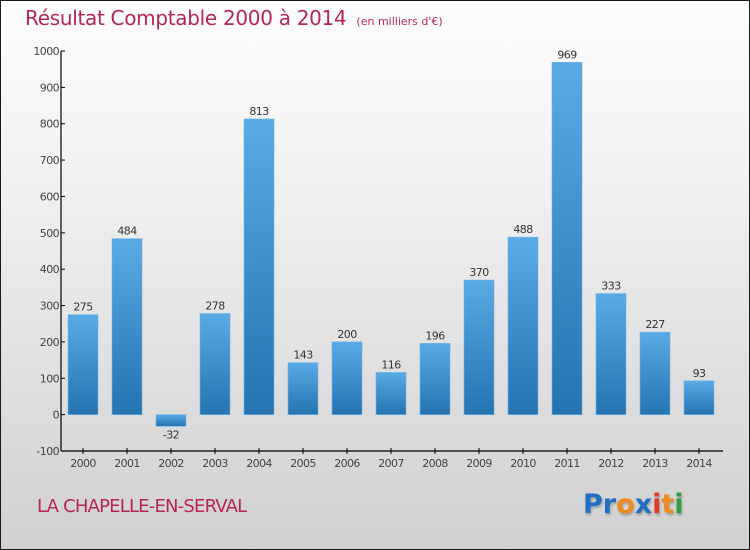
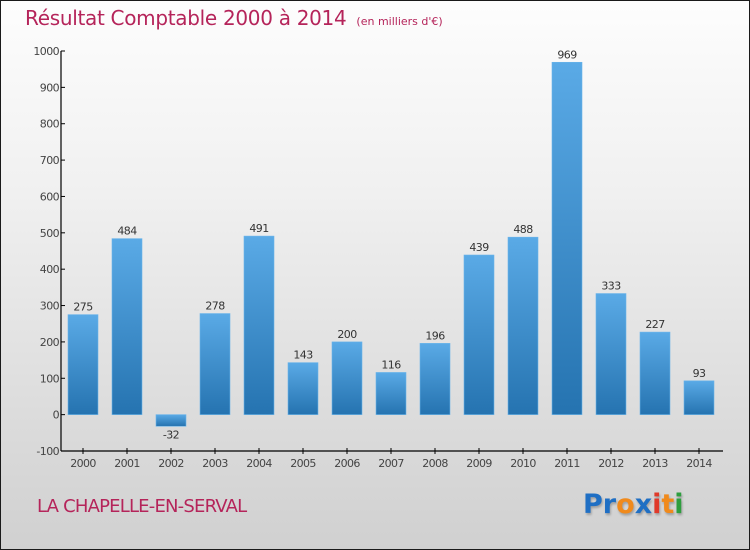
2004: 813 -> 491
2009: 370 -> 439
